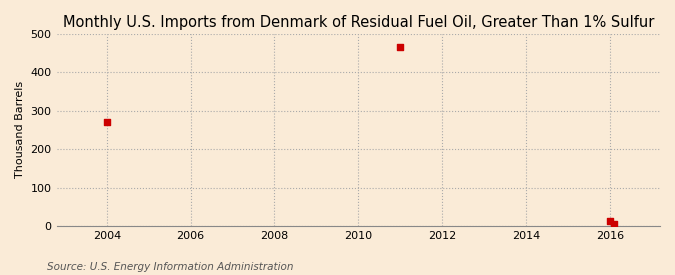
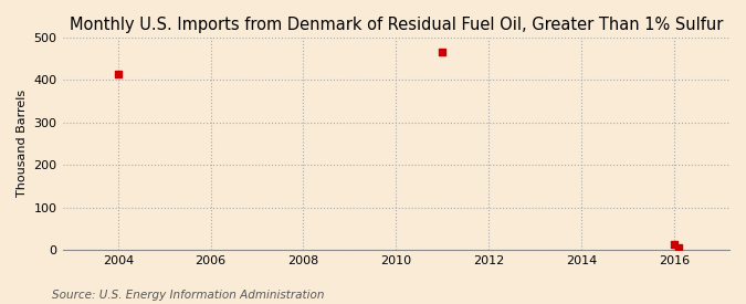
2004: 271 -> 415
